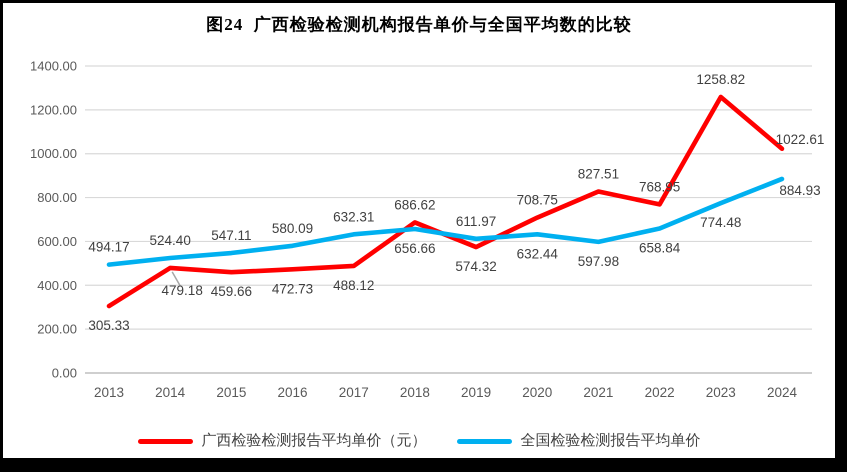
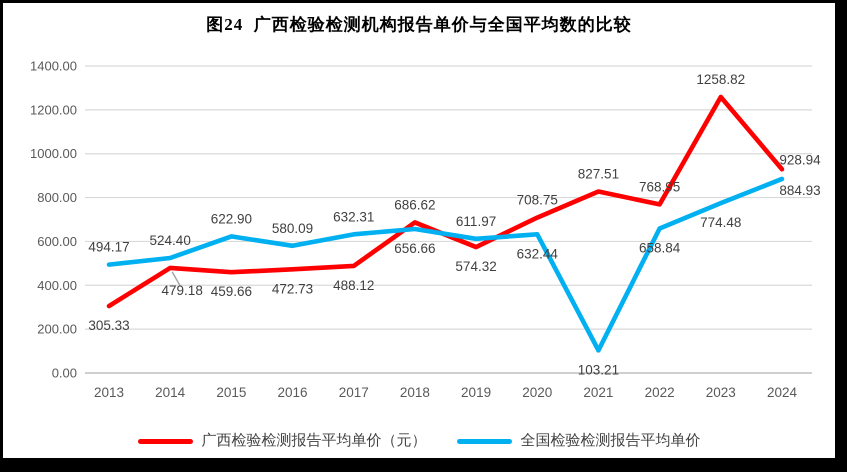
全国检验检测报告平均单价/2015: 547.11 -> 622.90
全国检验检测报告平均单价/2021: 597.98 -> 103.21
广西检验检测报告平均单价（元）/2024: 1022.61 -> 928.94
